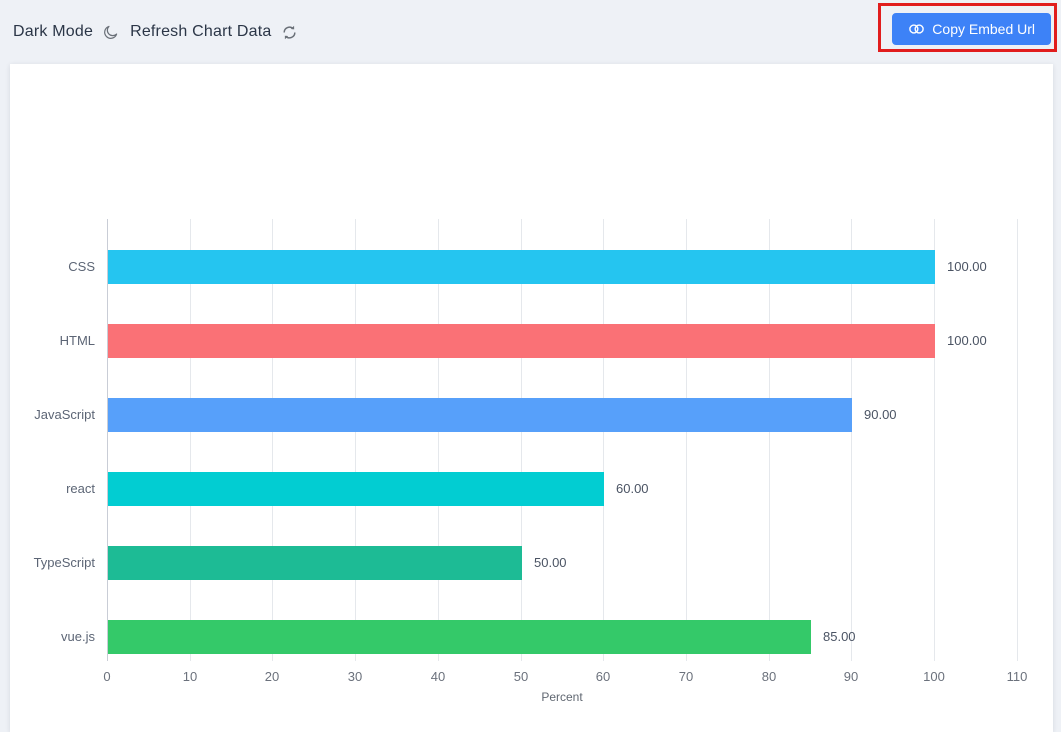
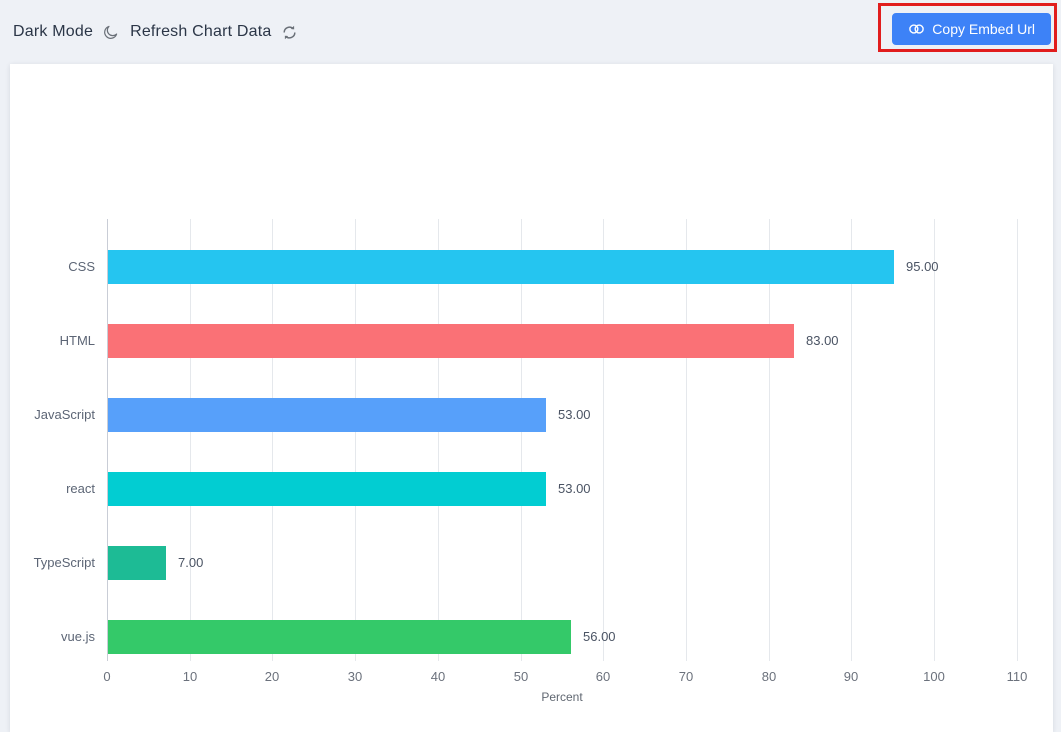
CSS: 100.00 -> 95.00
HTML: 100.00 -> 83.00
JavaScript: 90.00 -> 53.00
react: 60.00 -> 53.00
TypeScript: 50.00 -> 7.00
vue.js: 85.00 -> 56.00
